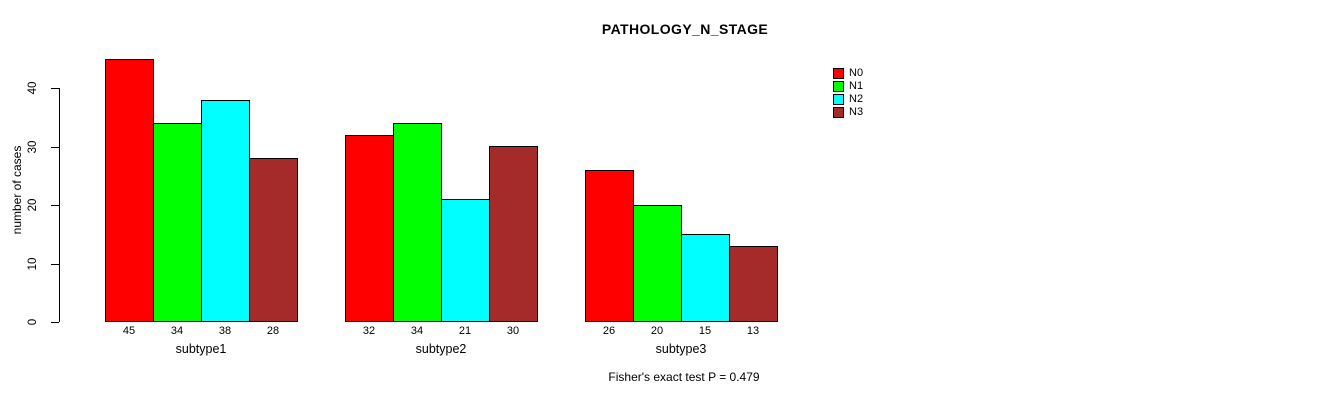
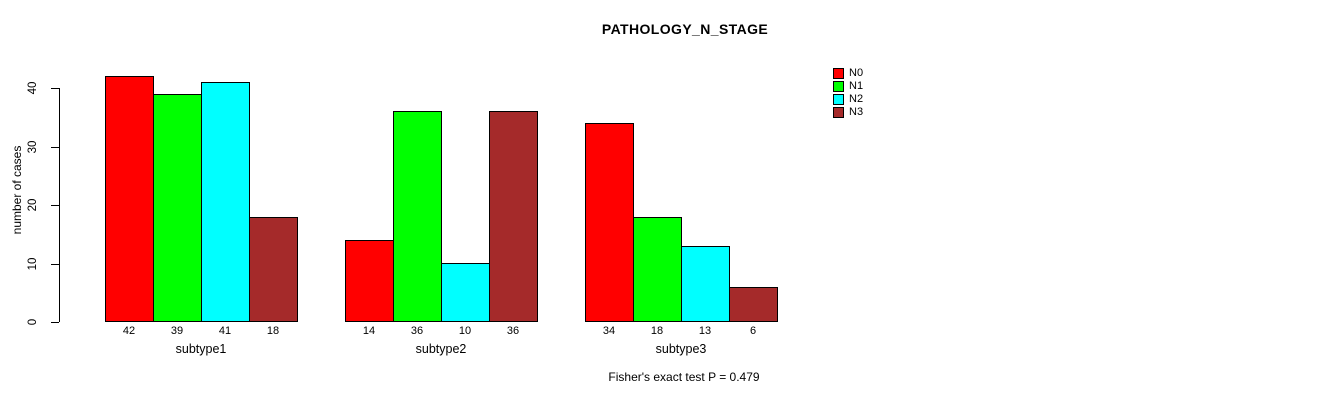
N0/subtype1: 45 -> 42
N1/subtype1: 34 -> 39
N2/subtype1: 38 -> 41
N3/subtype1: 28 -> 18
N0/subtype2: 32 -> 14
N1/subtype2: 34 -> 36
N2/subtype2: 21 -> 10
N3/subtype2: 30 -> 36
N0/subtype3: 26 -> 34
N1/subtype3: 20 -> 18
N2/subtype3: 15 -> 13
N3/subtype3: 13 -> 6
